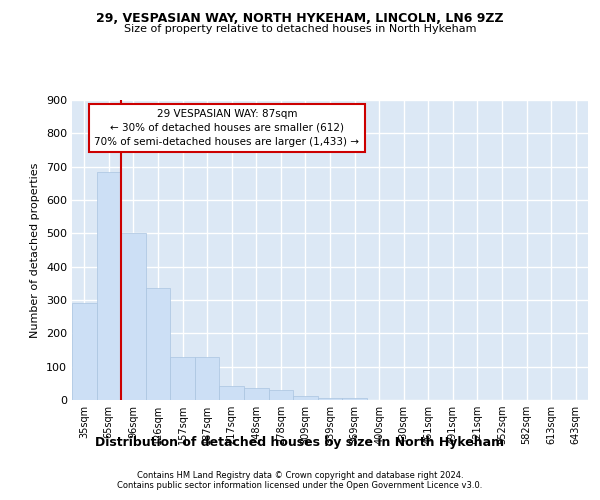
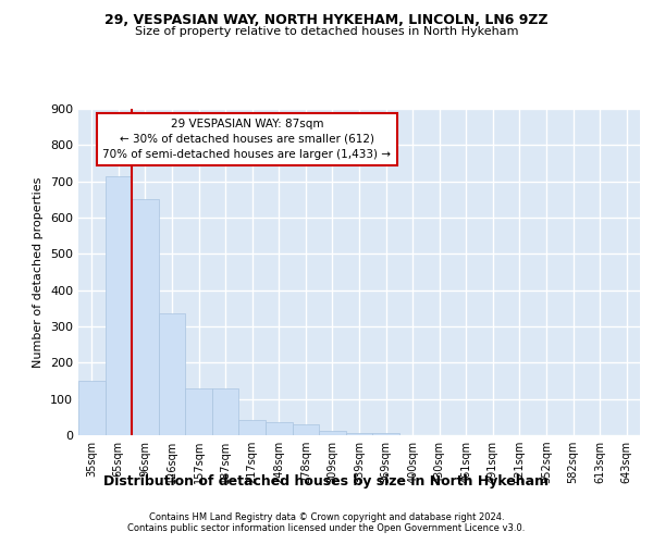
35sqm: 290 -> 150
65sqm: 685 -> 715
96sqm: 500 -> 652
